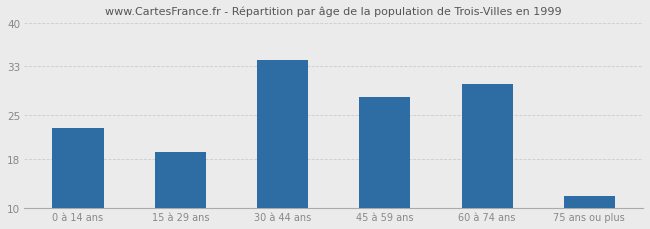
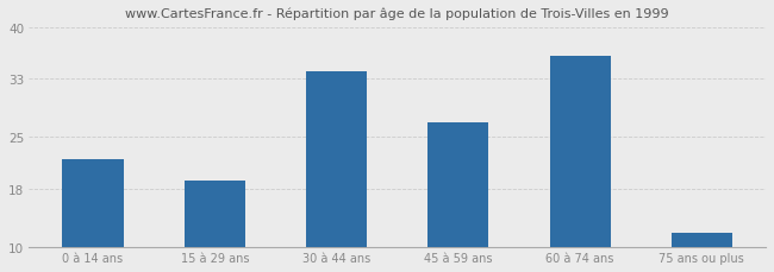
0 à 14 ans: 23 -> 22
45 à 59 ans: 28 -> 27
60 à 74 ans: 30 -> 36
